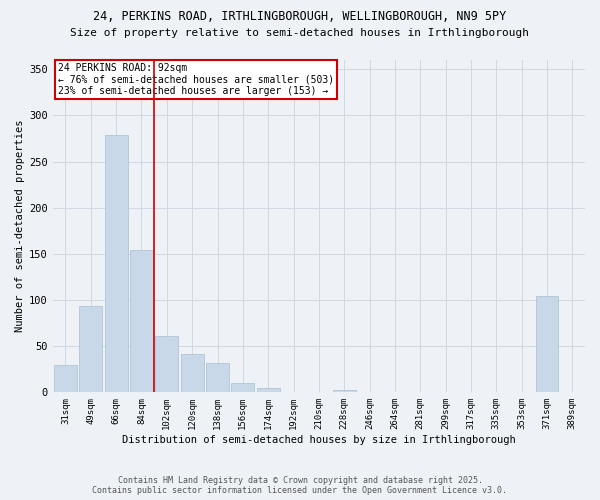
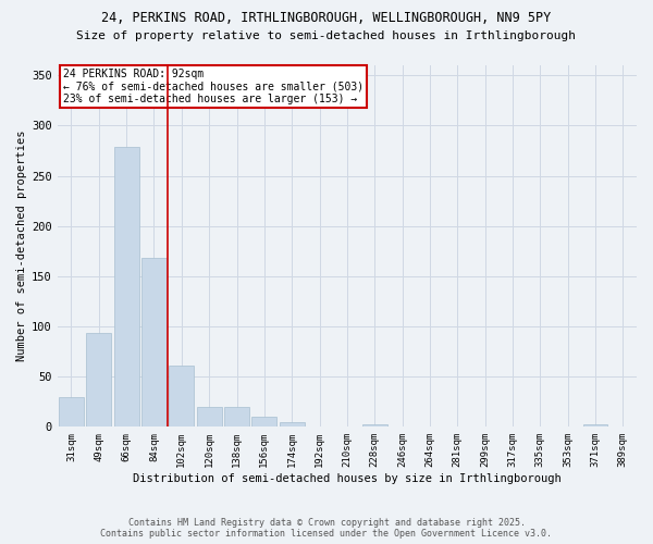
84sqm: 154 -> 168
120sqm: 42 -> 20
138sqm: 32 -> 20
371sqm: 104 -> 2
